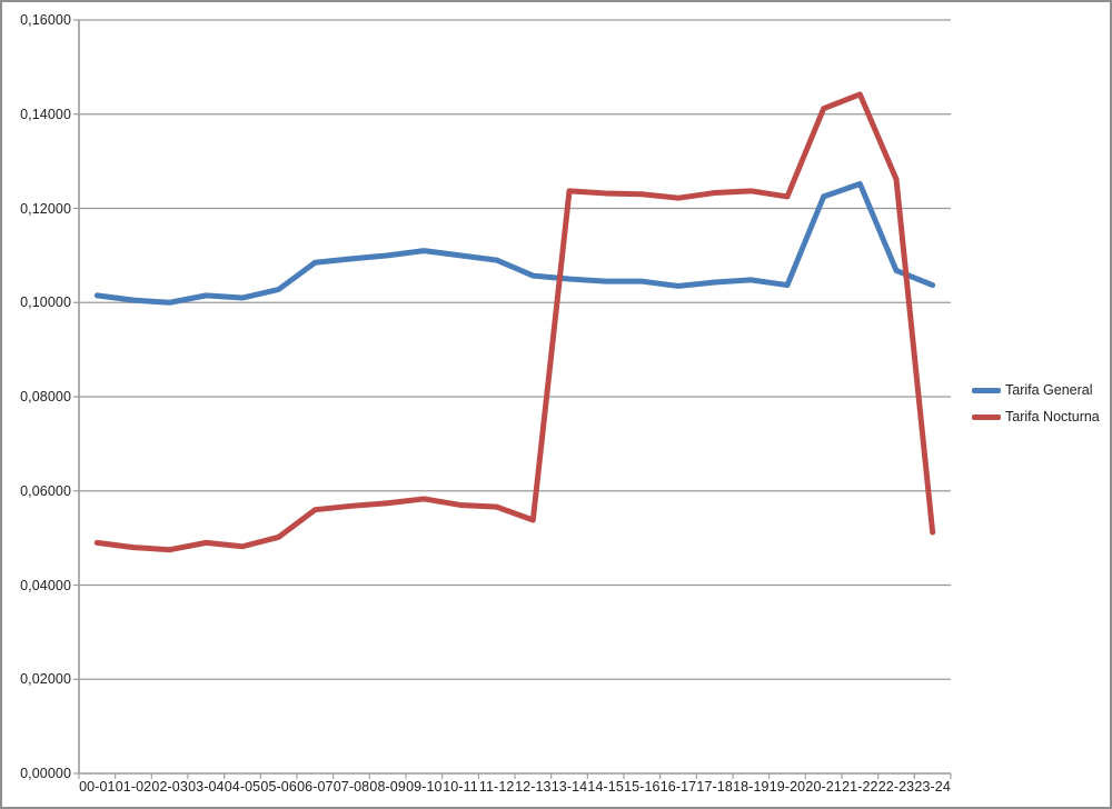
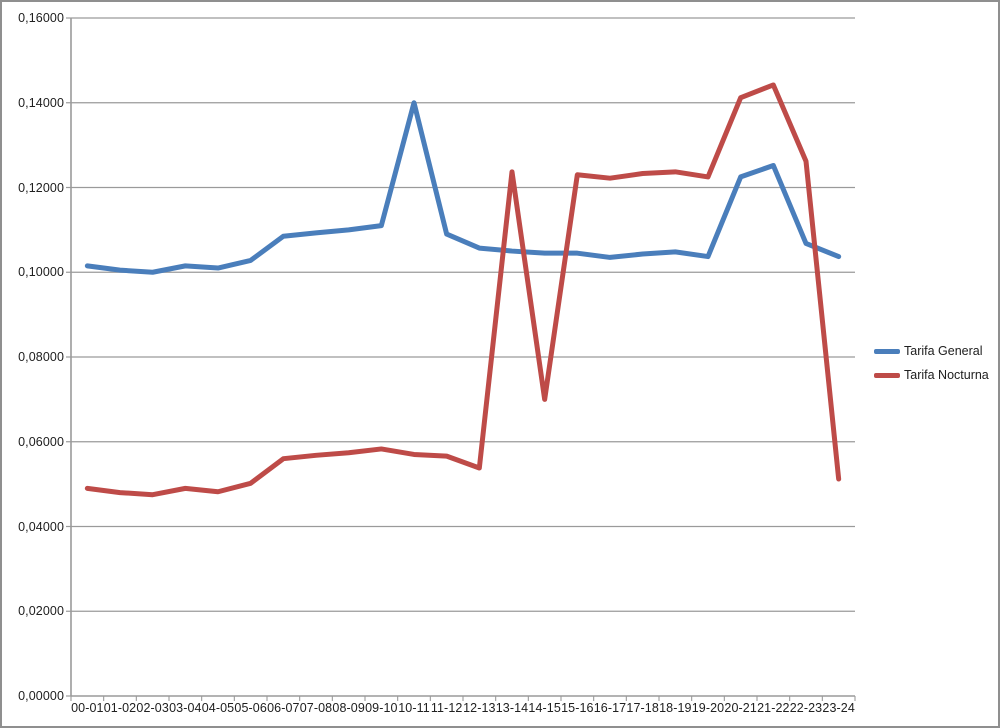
Tarifa General/10-11: 0,11 -> 0,14
Tarifa Nocturna/14-15: 0,12 -> 0,07
